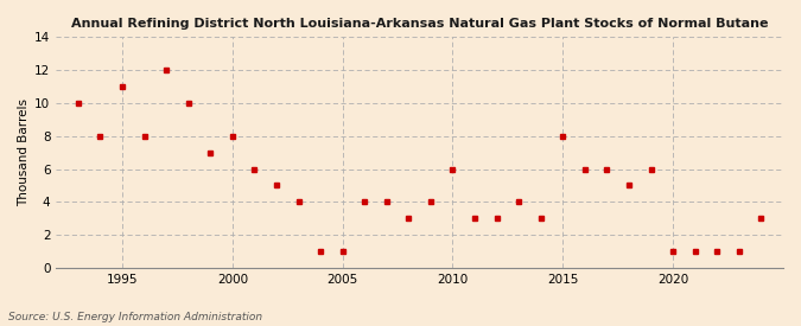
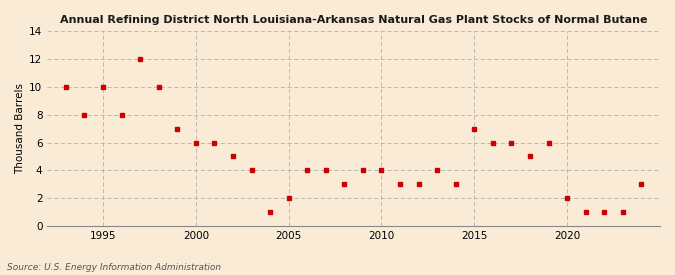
1995: 11 -> 10
2000: 8 -> 6
2005: 1 -> 2
2010: 6 -> 4
2015: 8 -> 7
2020: 1 -> 2
